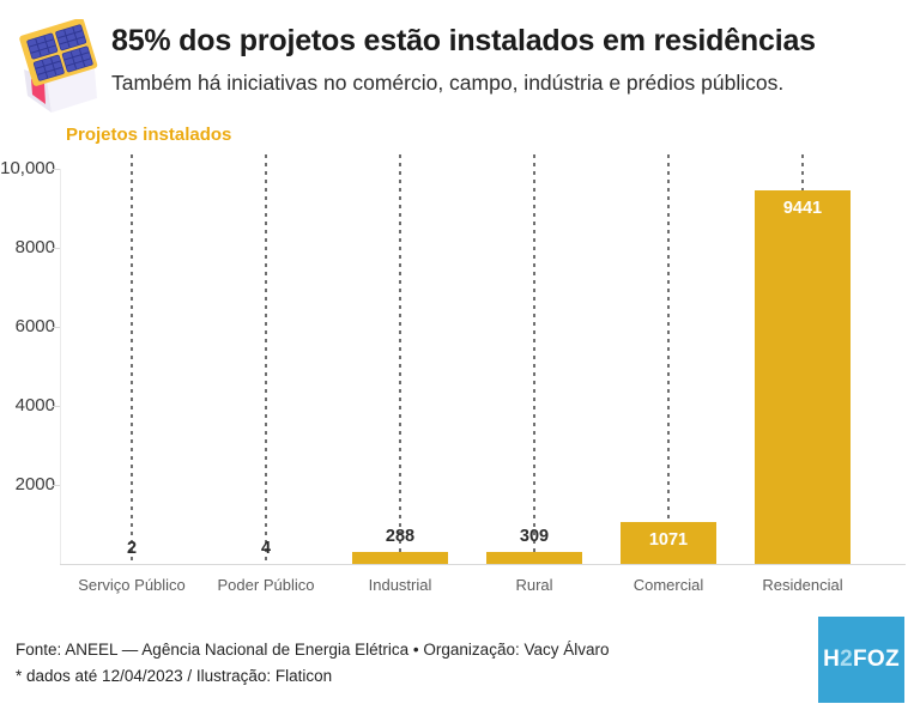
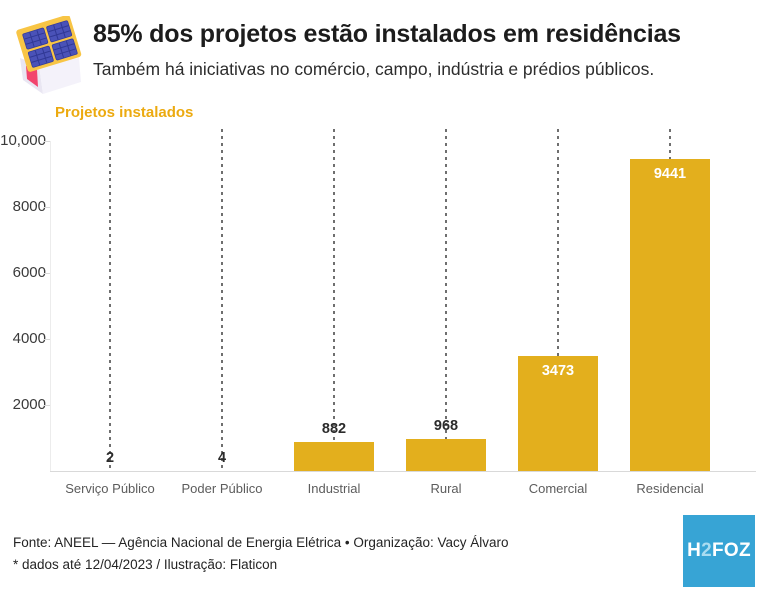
Industrial: 288 -> 882
Rural: 309 -> 968
Comercial: 1071 -> 3473
